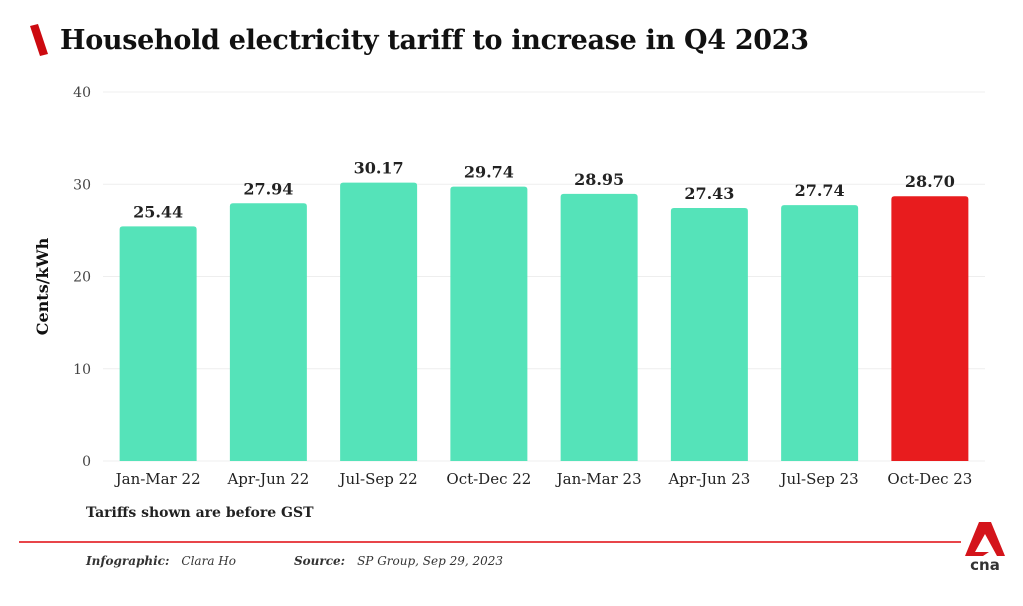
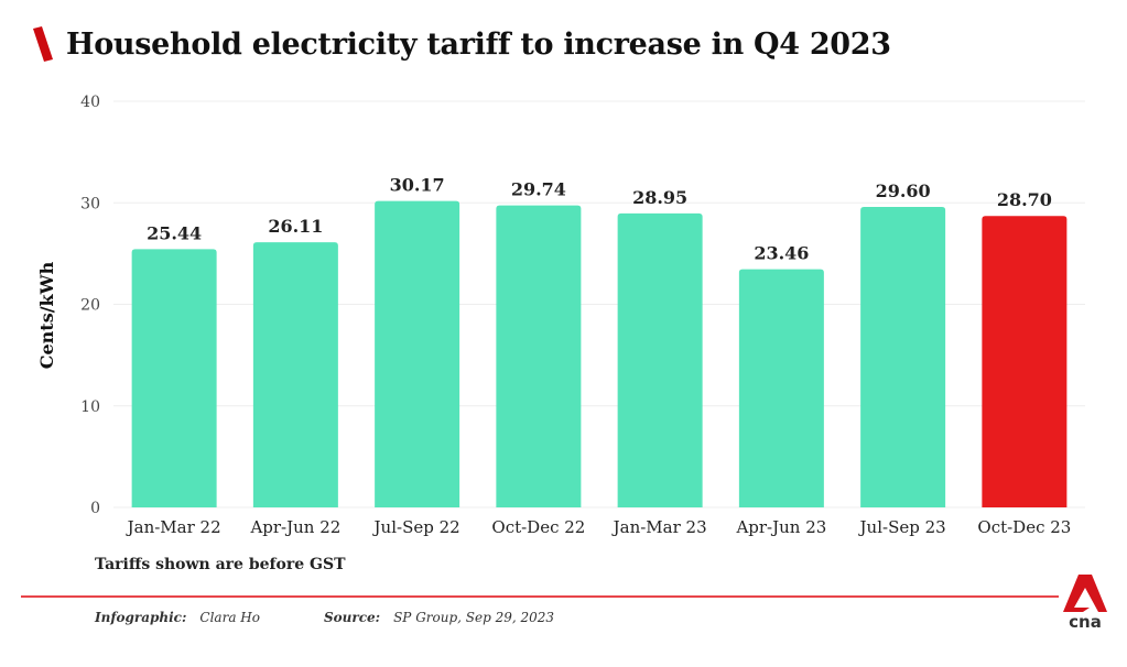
Apr-Jun 22: 27.94 -> 26.11
Apr-Jun 23: 27.43 -> 23.46
Jul-Sep 23: 27.74 -> 29.60
